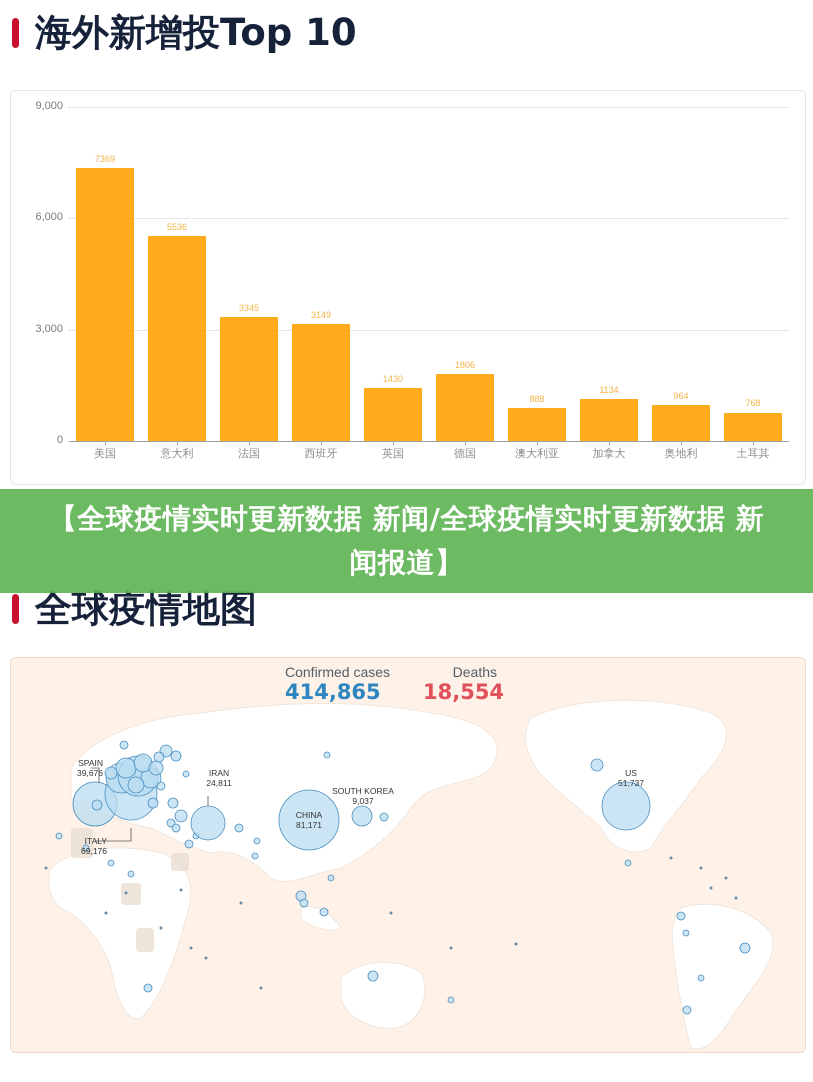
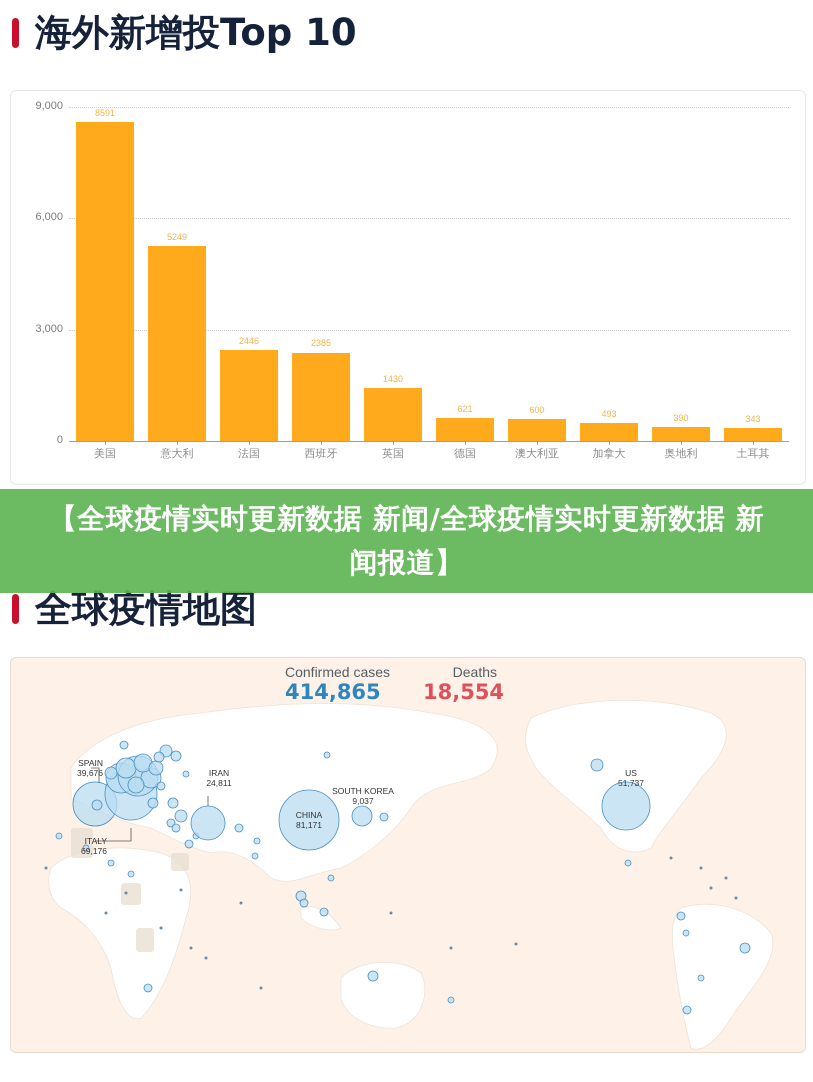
美国: 7369 -> 8591
意大利: 5536 -> 5249
法国: 3345 -> 2446
西班牙: 3149 -> 2385
德国: 1806 -> 621
澳大利亚: 888 -> 600
加拿大: 1134 -> 493
奥地利: 964 -> 390
土耳其: 768 -> 343
